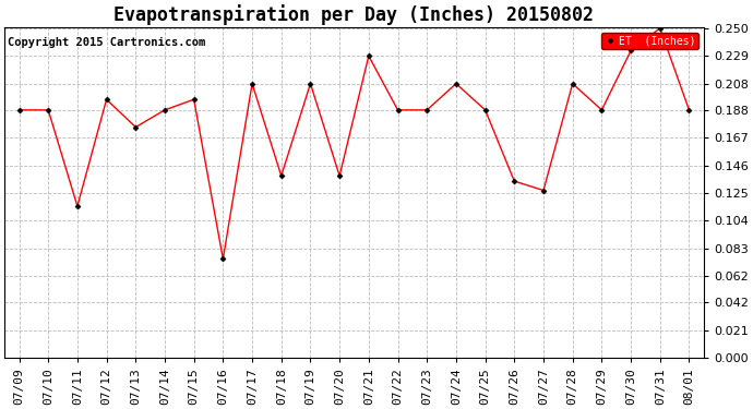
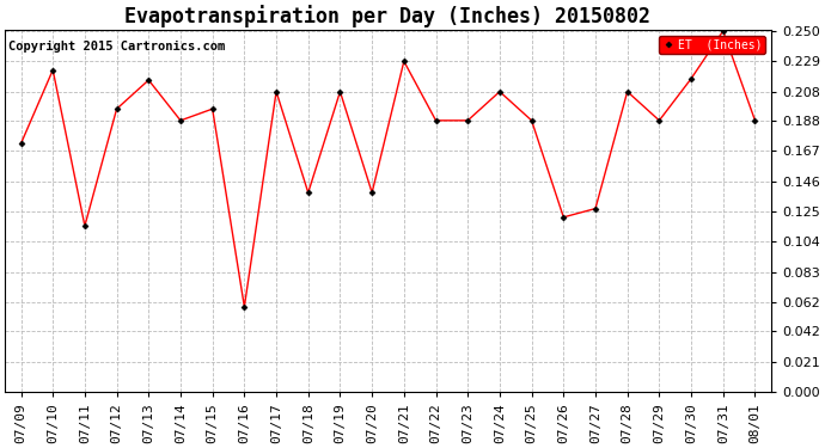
07/09: 0.188 -> 0.172
07/10: 0.188 -> 0.223
07/13: 0.175 -> 0.216
07/16: 0.075 -> 0.059
07/26: 0.134 -> 0.121
07/30: 0.233 -> 0.217
